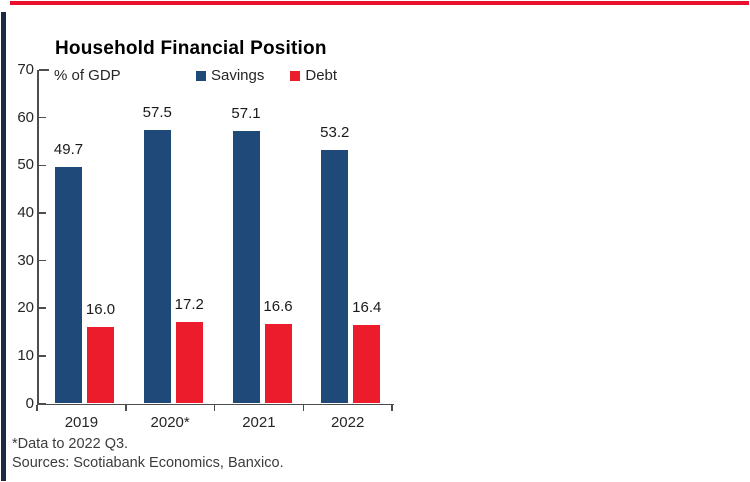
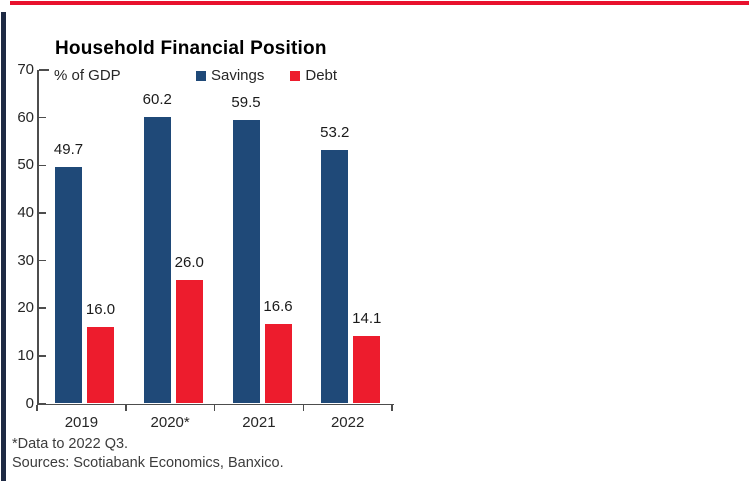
Savings/2020*: 57.5 -> 60.2
Debt/2020*: 17.2 -> 26.0
Savings/2021: 57.1 -> 59.5
Debt/2022: 16.4 -> 14.1
